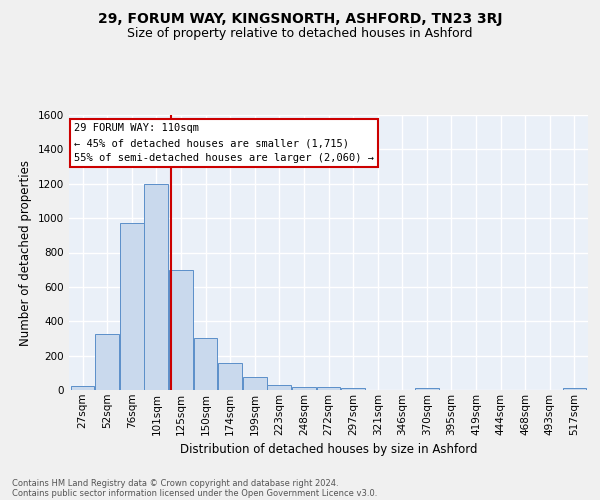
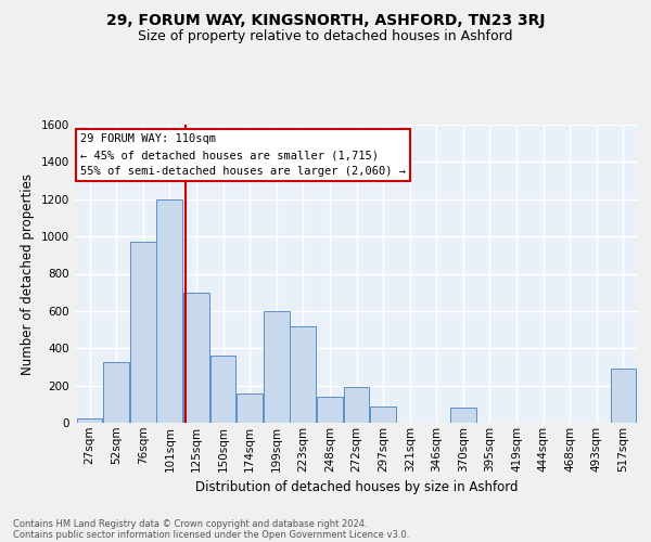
150sqm: 300 -> 360
199sqm: 80 -> 600
223sqm: 30 -> 520
248sqm: 20 -> 140
272sqm: 20 -> 190
297sqm: 10 -> 90
370sqm: 10 -> 80
517sqm: 10 -> 290
